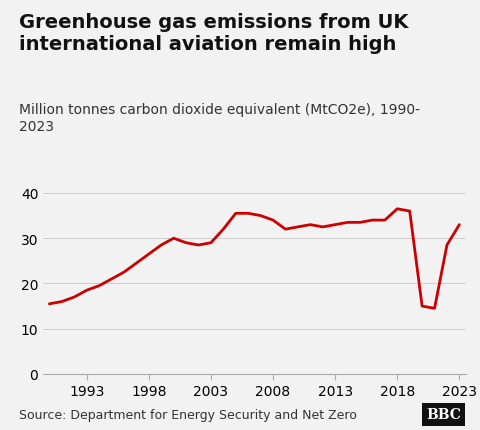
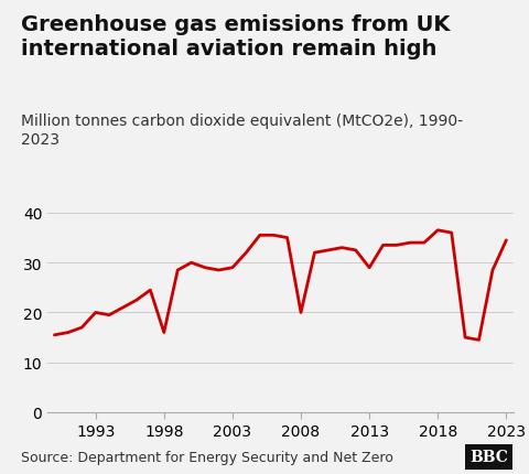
1993: 18.5 -> 20.0
1998: 26.5 -> 16.0
2008: 34.0 -> 20.0
2013: 33.0 -> 29.0
2023: 33.0 -> 34.5
